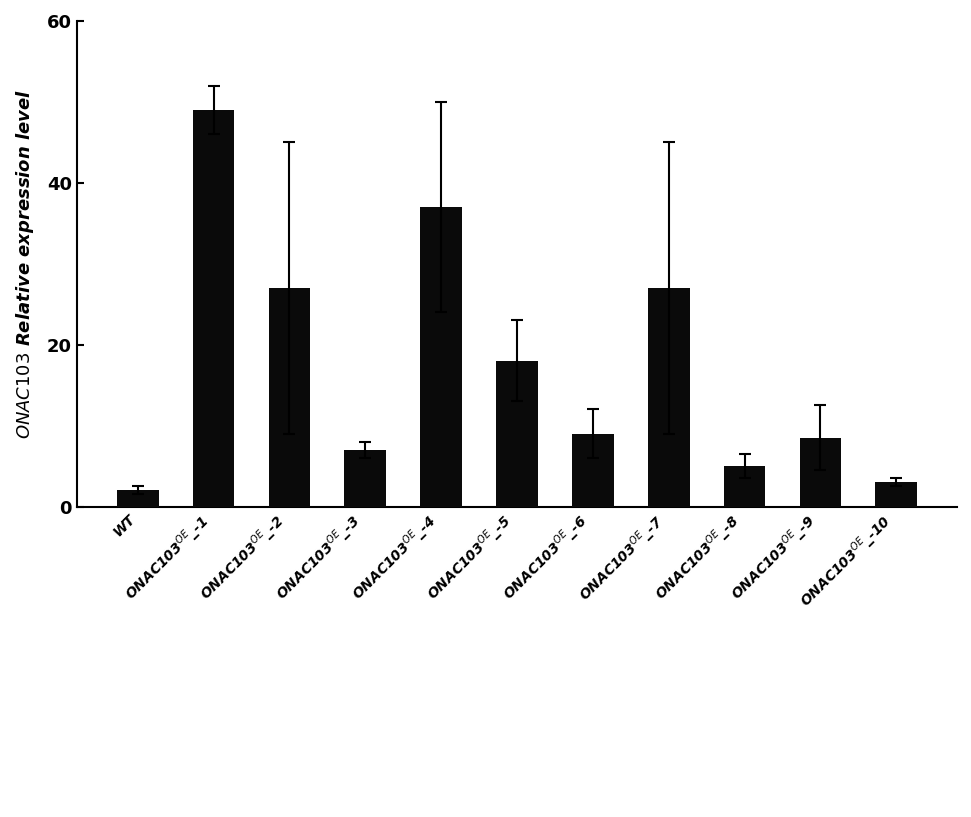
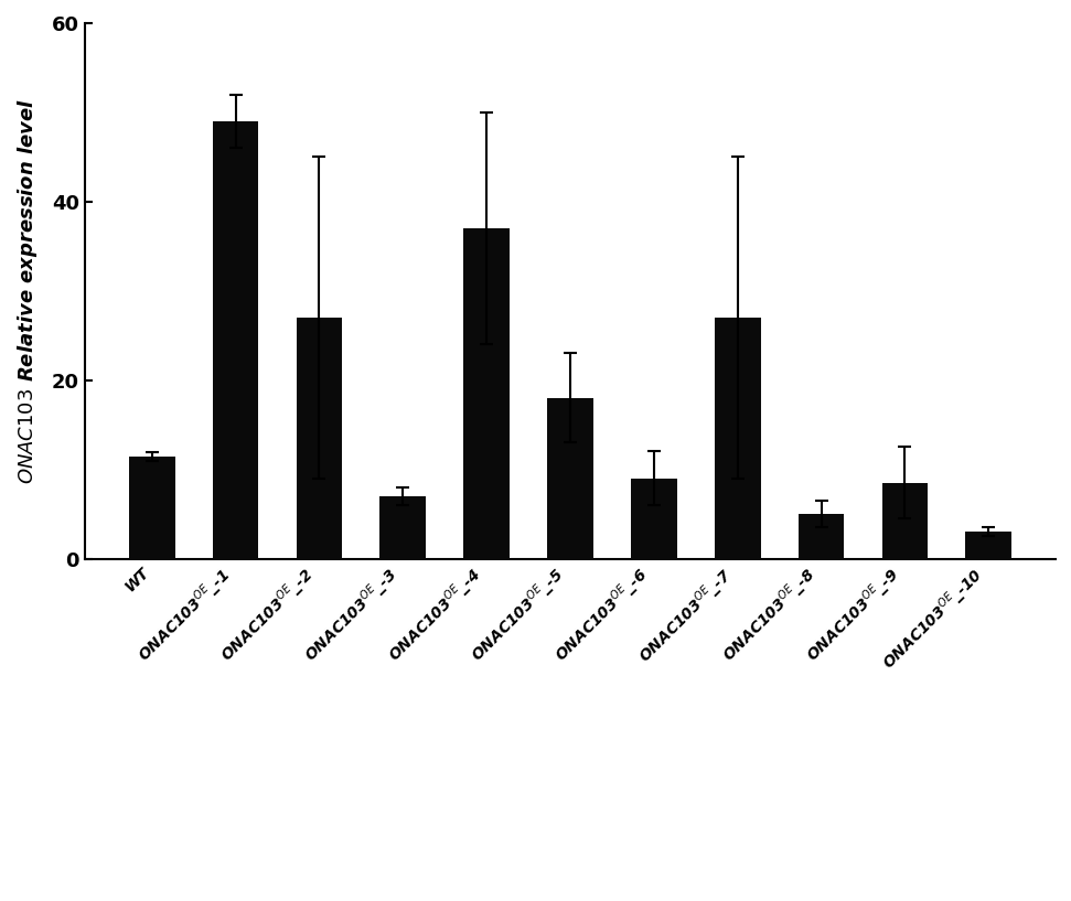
WT: 2.0 -> 11.4
